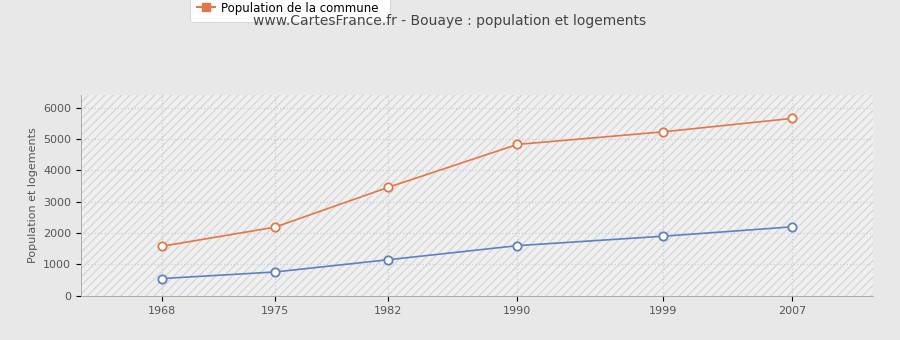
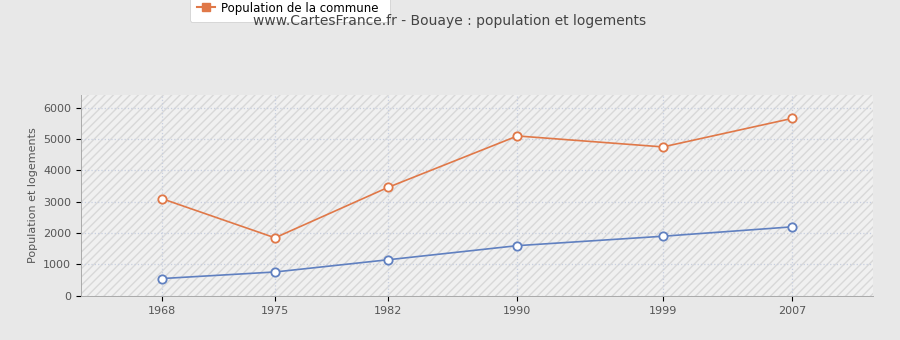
Population de la commune/1968: 1580 -> 3100
Population de la commune/1975: 2190 -> 1850
Population de la commune/1990: 4830 -> 5100
Population de la commune/1999: 5230 -> 4750
